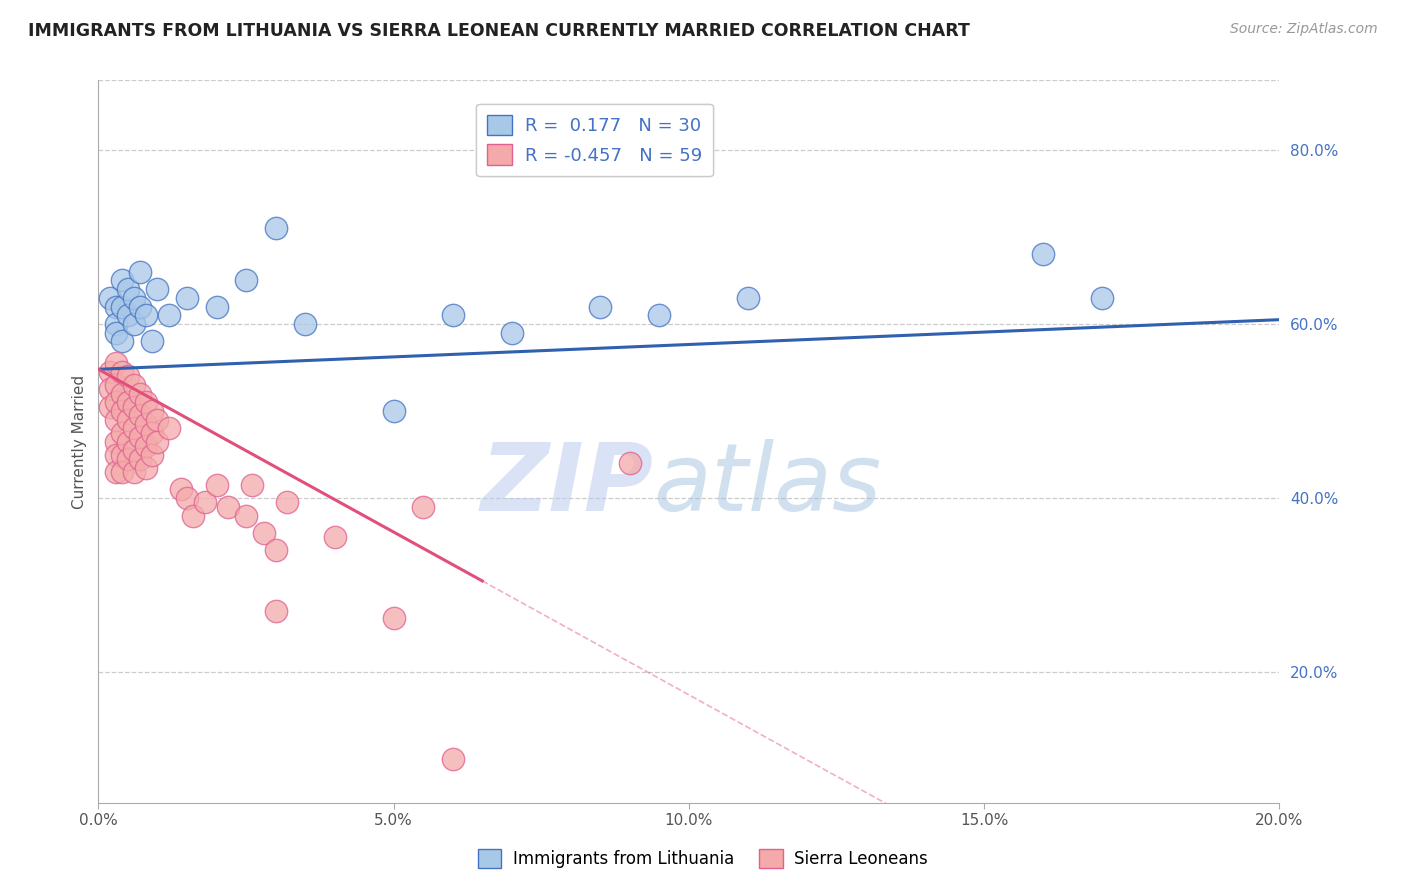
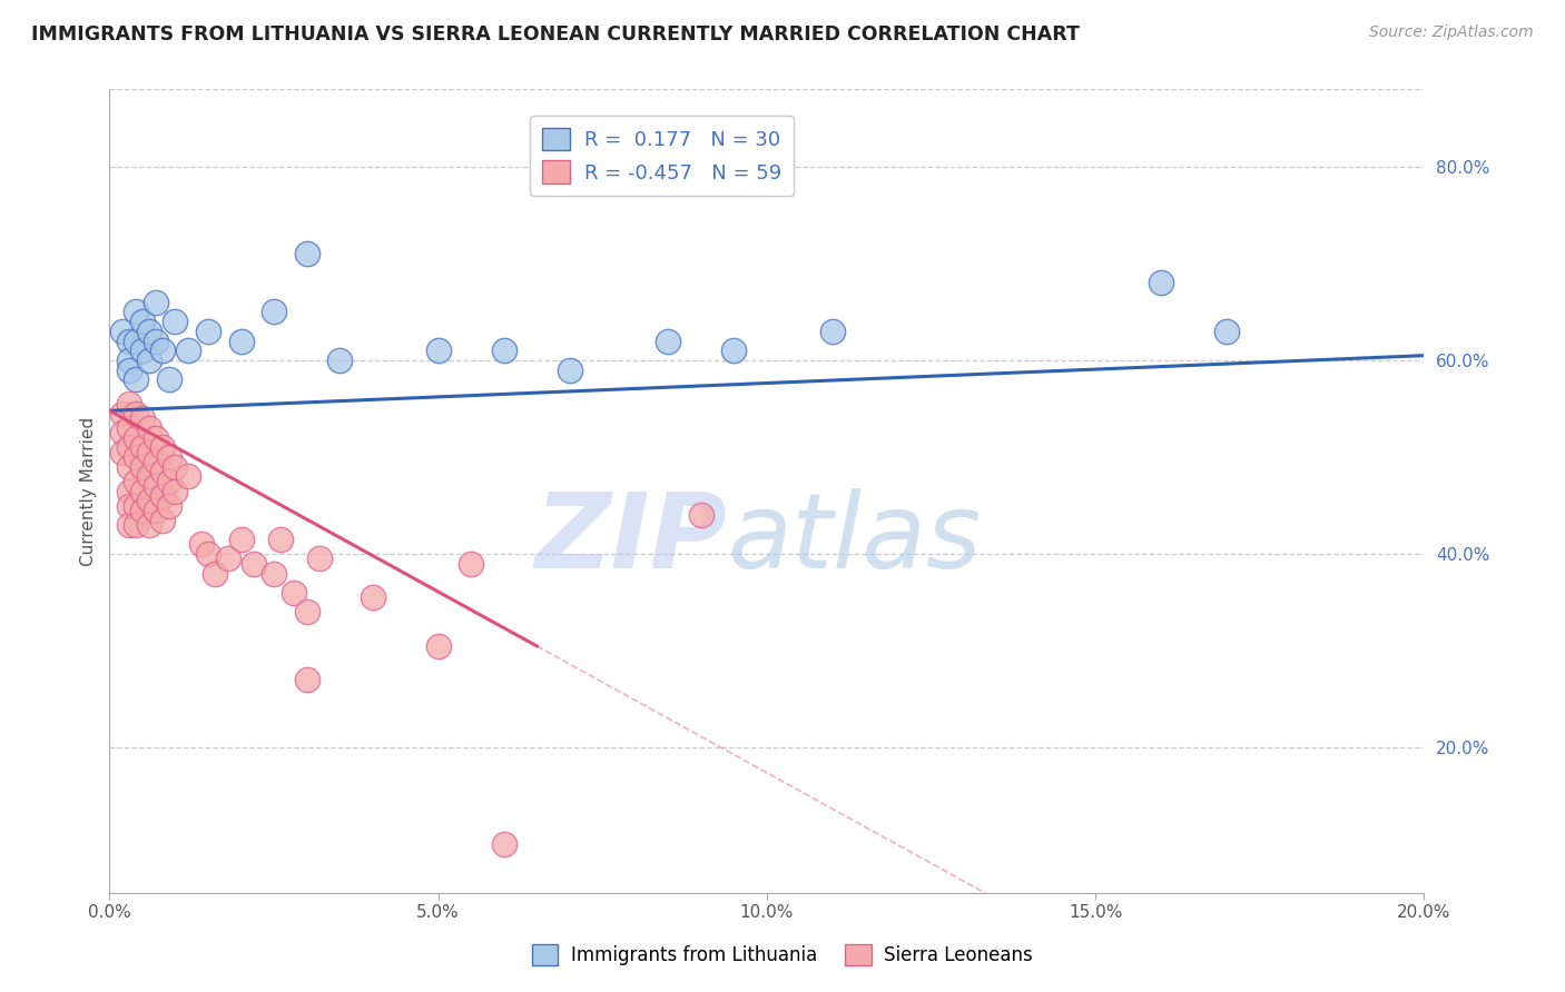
Immigrants from Lithuania/5.0%: 50% -> 61%
Sierra Leoneans/5.0%: 26.2% -> 30.5%
